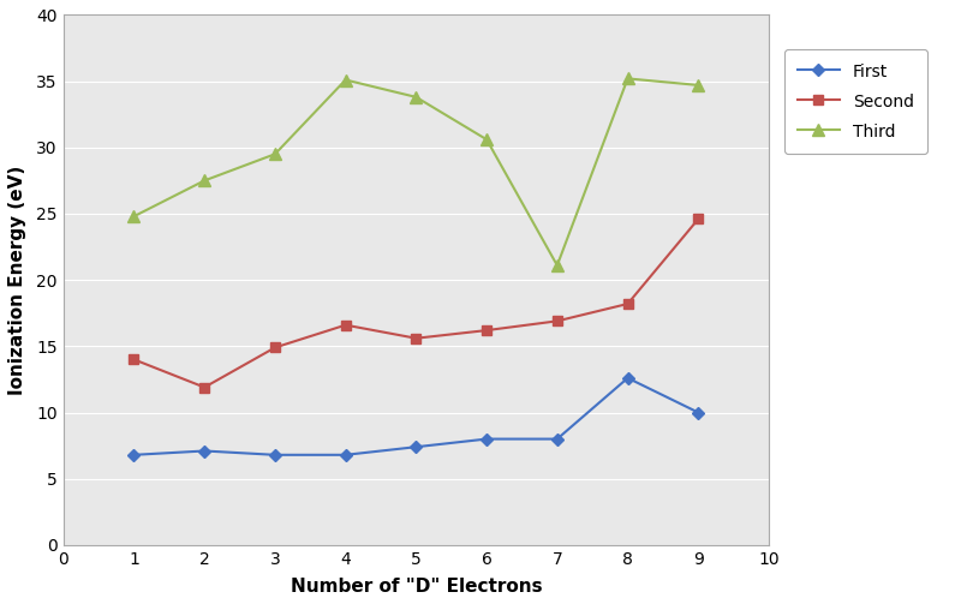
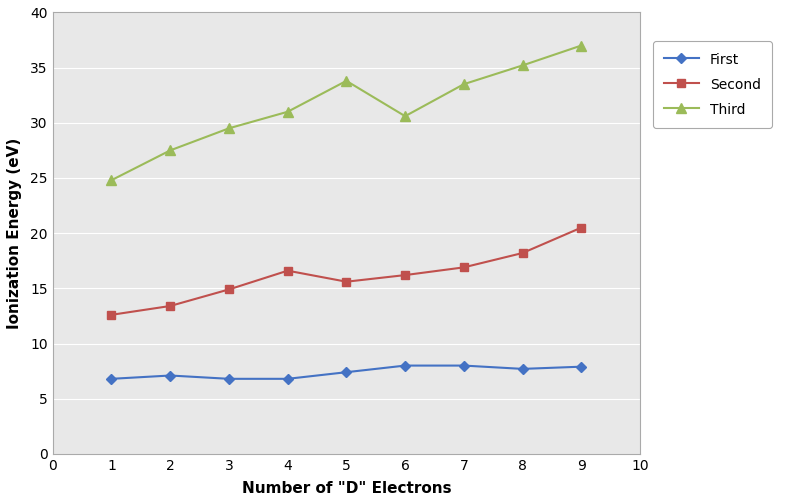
Second/1: 14.0 -> 12.6
Second/2: 11.9 -> 13.4
Third/4: 35.1 -> 31.0
Third/7: 21.1 -> 33.5
First/8: 12.6 -> 7.7
First/9: 10.0 -> 7.9
Second/9: 24.6 -> 20.5
Third/9: 34.7 -> 37.0
